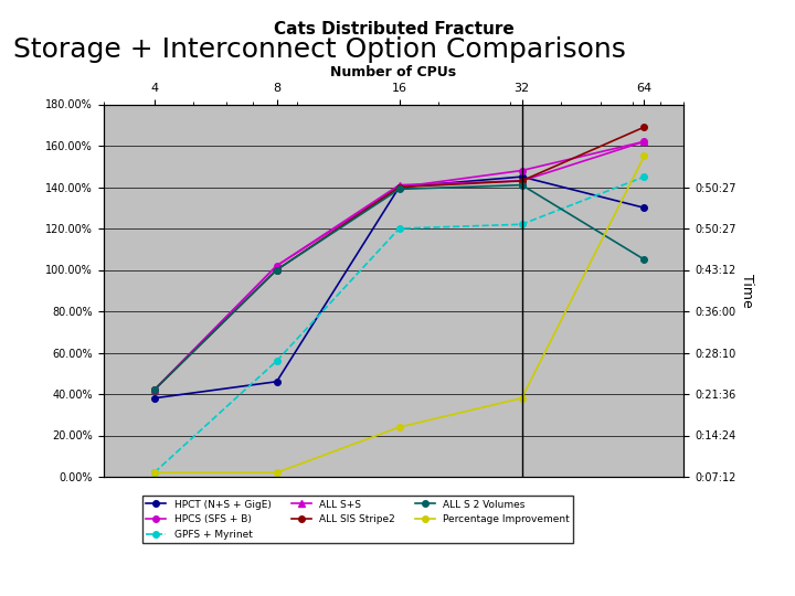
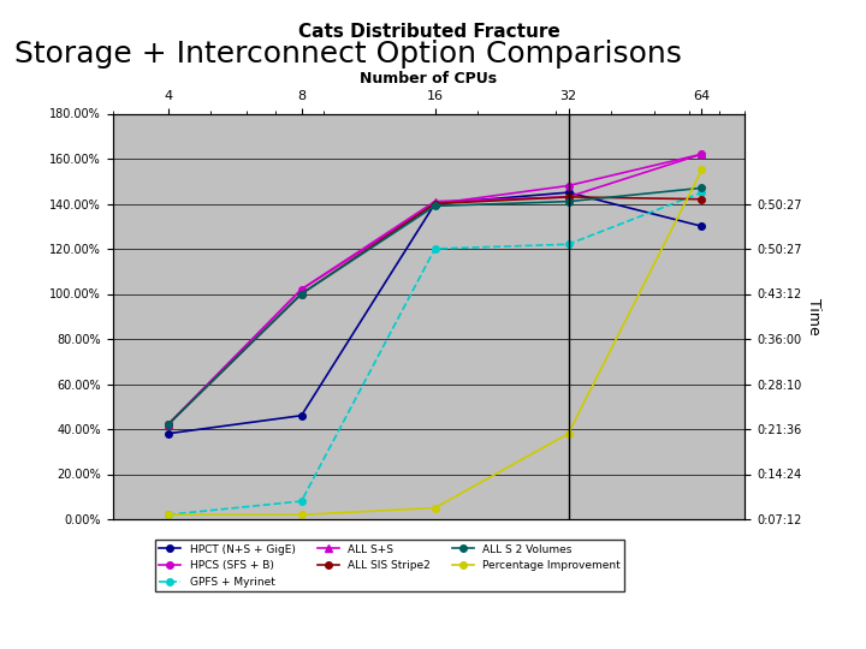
GPFS + Myrinet/8: 56% -> 8%
Percentage Improvement/16: 24% -> 5%
ALL SIS Stripe2/64: 169% -> 142%
ALL S 2 Volumes/64: 105% -> 147%
